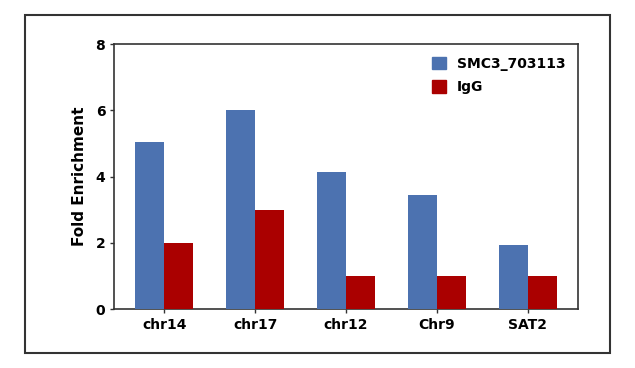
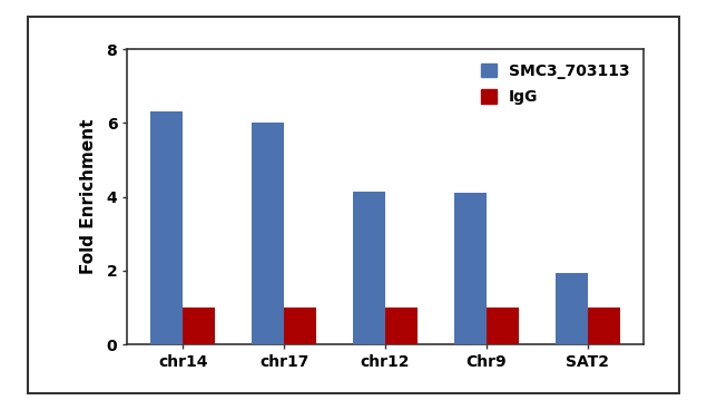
SMC3_703113/chr14: 5.05 -> 6.30
IgG/chr14: 2 -> 1
IgG/chr17: 3 -> 1
SMC3_703113/Chr9: 3.45 -> 4.10
